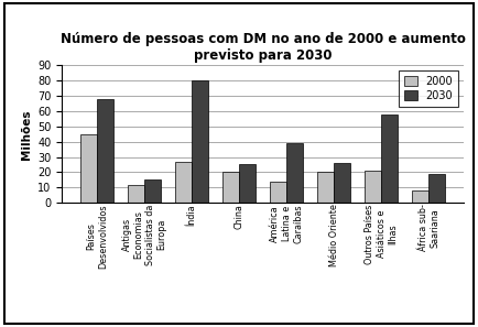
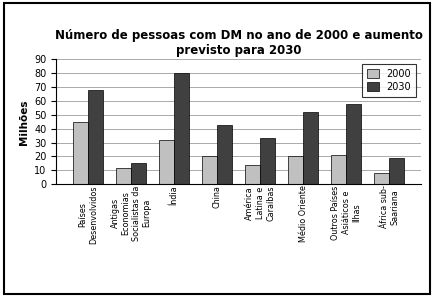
2000/Índia: 27 -> 32
2030/China: 25 -> 43
2030/América Latina e Caraíbas: 39 -> 33
2030/Médio Oriente: 26 -> 52
